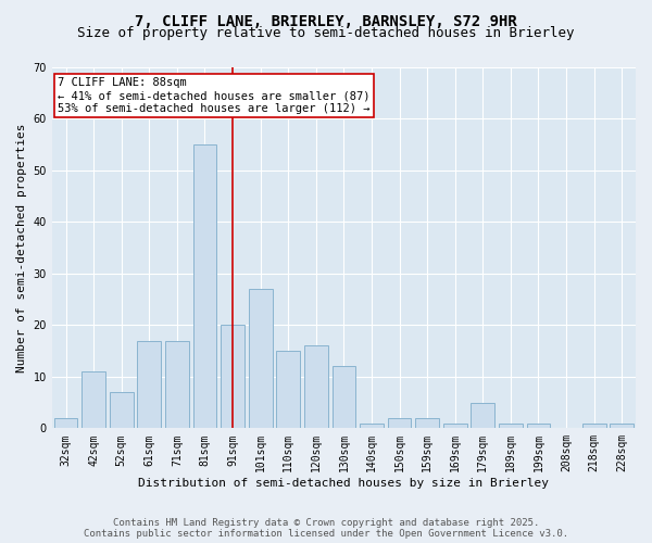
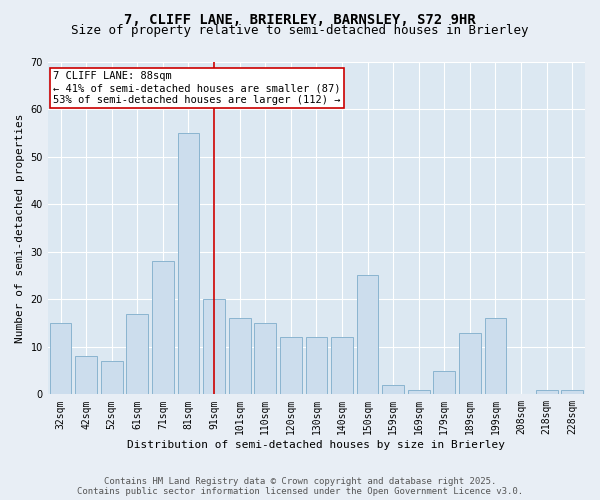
32sqm: 2 -> 15
42sqm: 11 -> 8
71sqm: 17 -> 28
101sqm: 27 -> 16
120sqm: 16 -> 12
140sqm: 1 -> 12
150sqm: 2 -> 25
189sqm: 1 -> 13
199sqm: 1 -> 16
